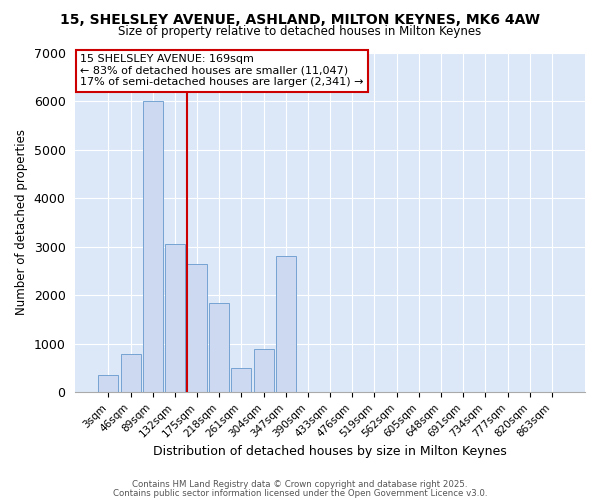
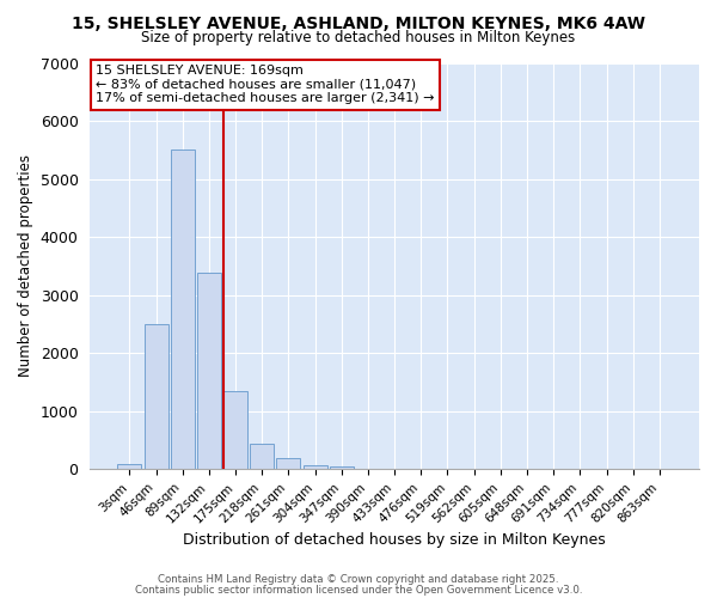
3sqm: 350 -> 80
46sqm: 800 -> 2500
89sqm: 6000 -> 5500
132sqm: 3050 -> 3380
175sqm: 2650 -> 1350
218sqm: 1850 -> 430
261sqm: 500 -> 200
304sqm: 900 -> 70
347sqm: 2800 -> 50
